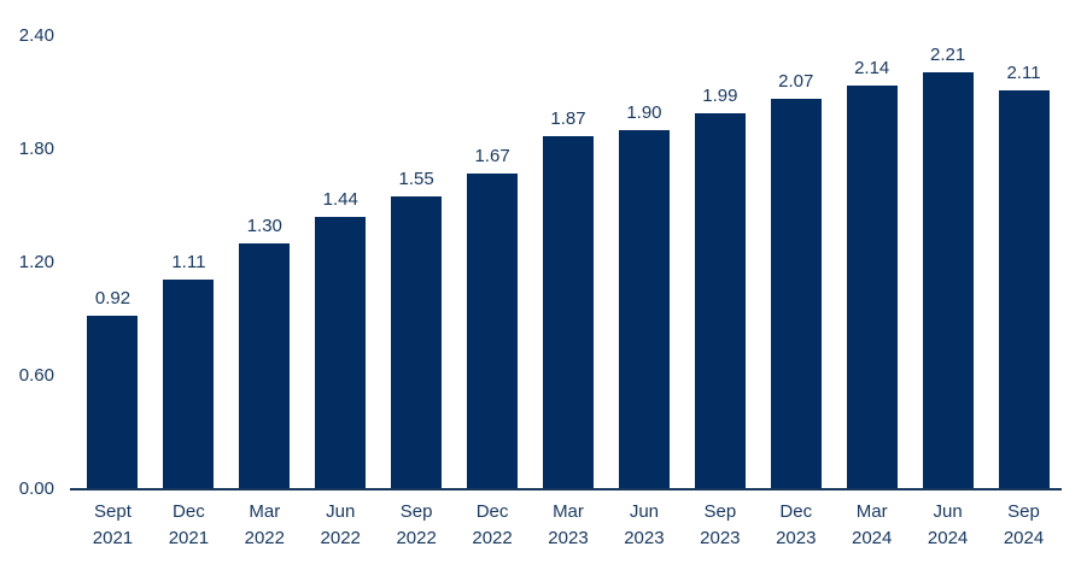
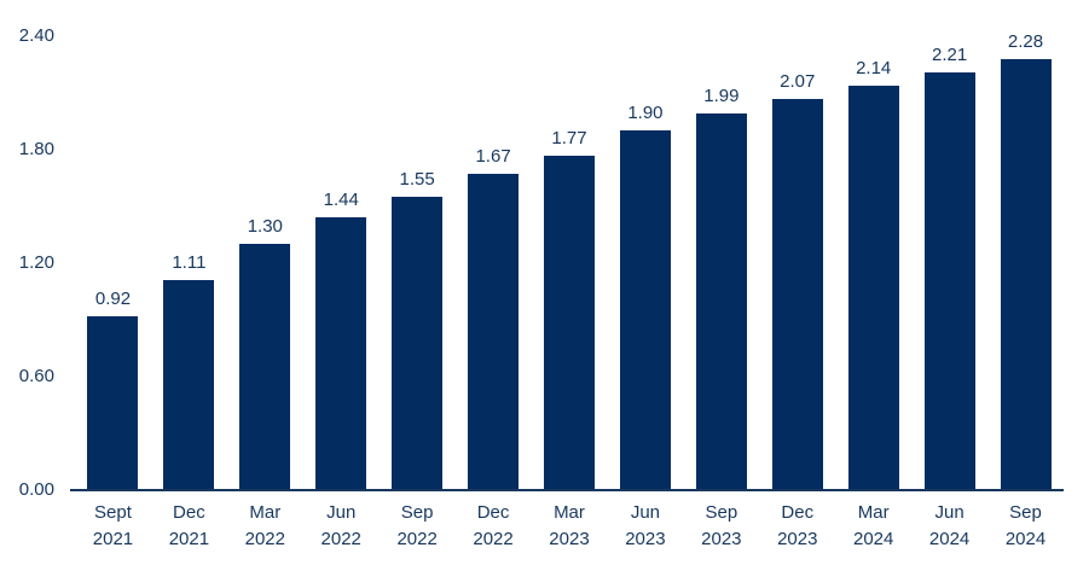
Mar 2023: 1.87 -> 1.77
Sep 2024: 2.11 -> 2.28
